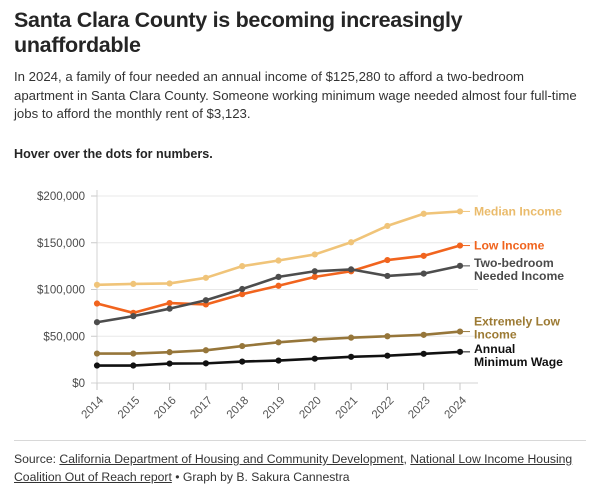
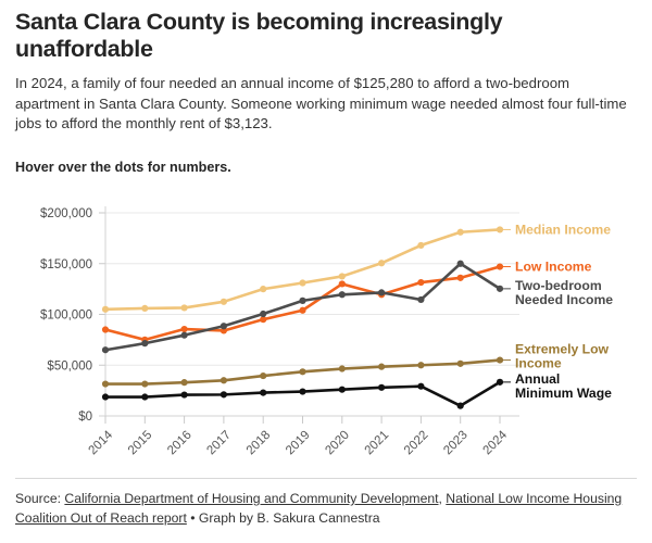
Low Income/2020: $110000 -> $130000
Two-bedroom Needed Income/2023: $120000 -> $150000
Annual Minimum Wage/2023: $30000 -> $10000
